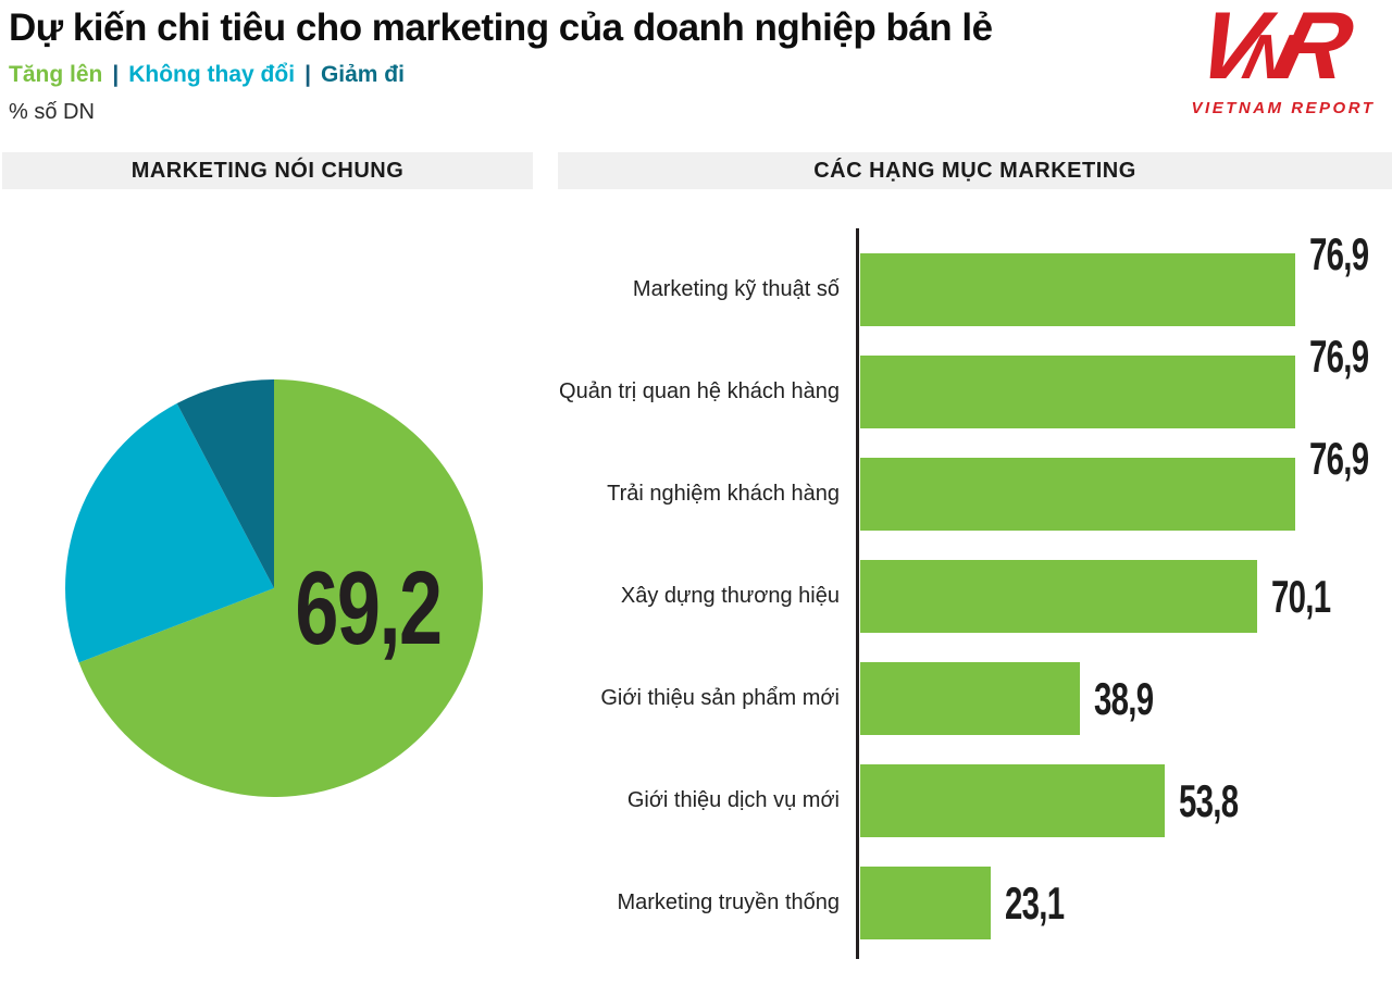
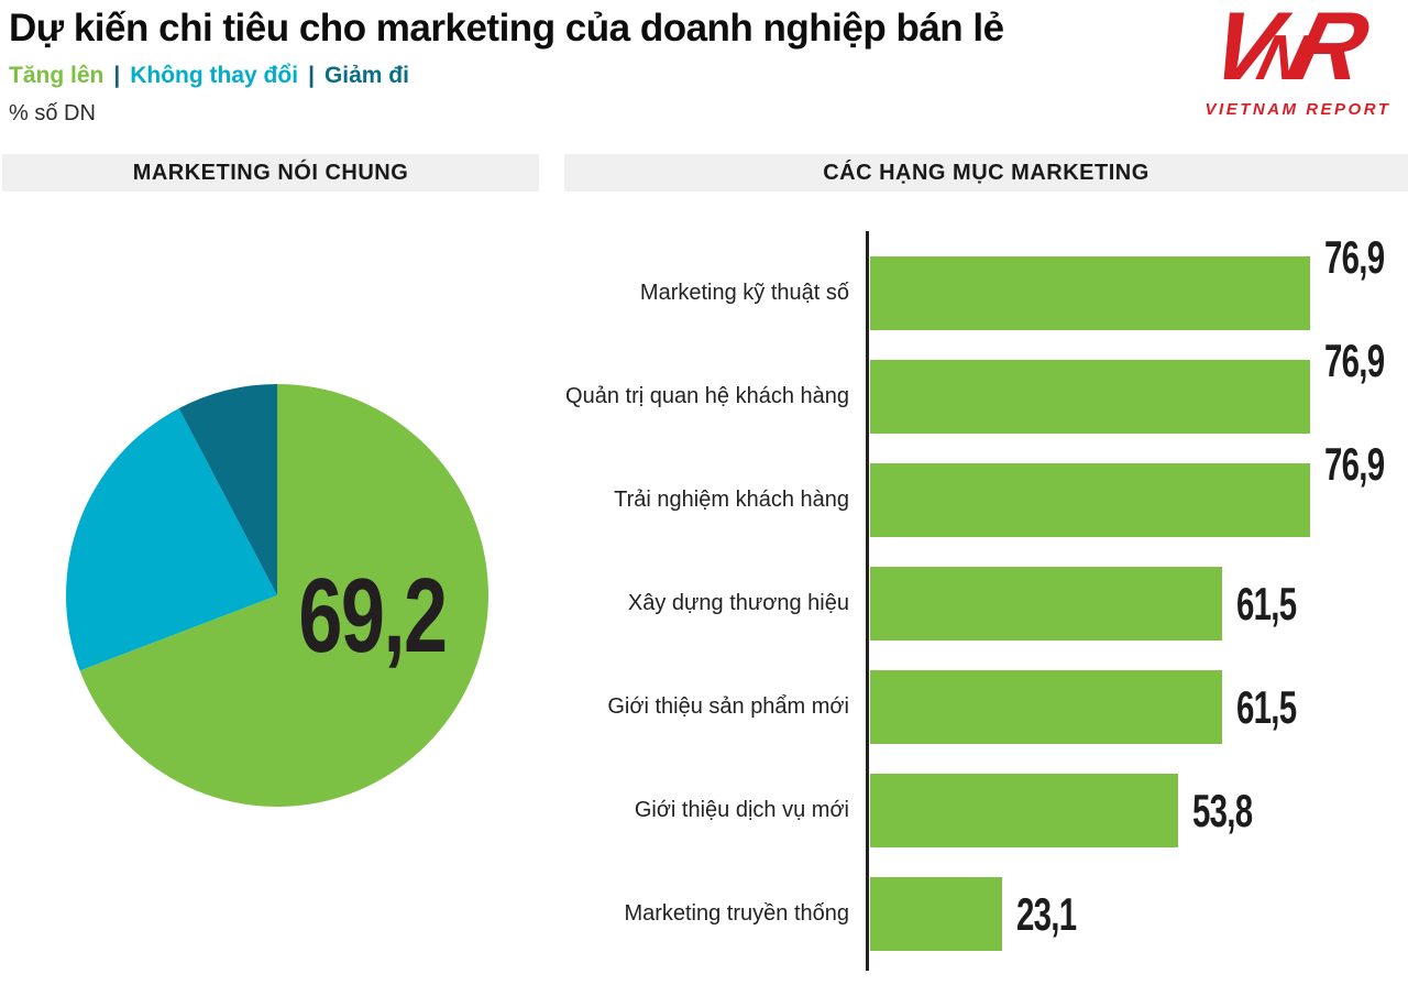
CÁC HẠNG MỤC MARKETING/Xây dựng thương hiệu: 70,1 -> 61,5
CÁC HẠNG MỤC MARKETING/Giới thiệu sản phẩm mới: 38,9 -> 61,5
